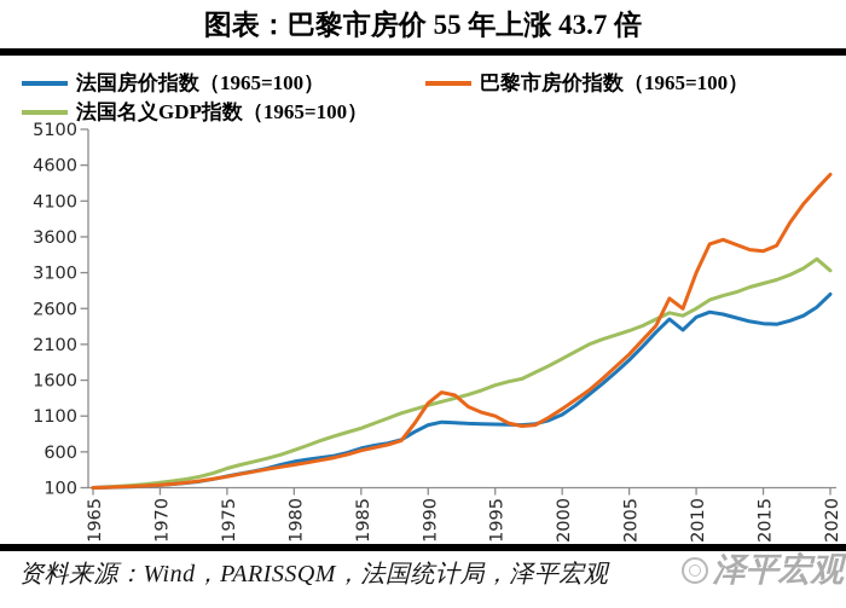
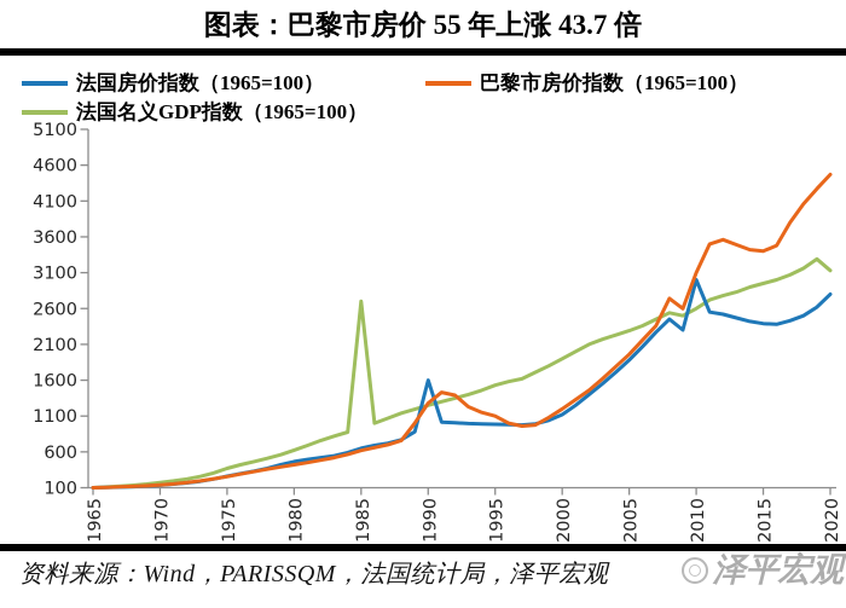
法国名义GDP指数（1965=100）/1985: 900 -> 2700
法国房价指数（1965=100）/1990: 1000 -> 1600
法国房价指数（1965=100）/2010: 2500 -> 3000
